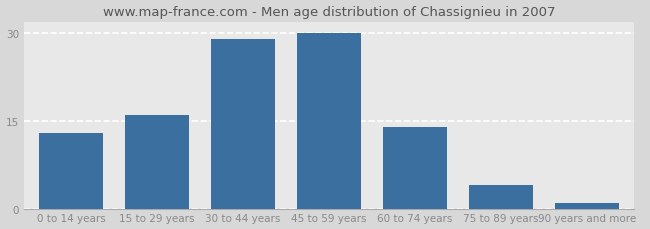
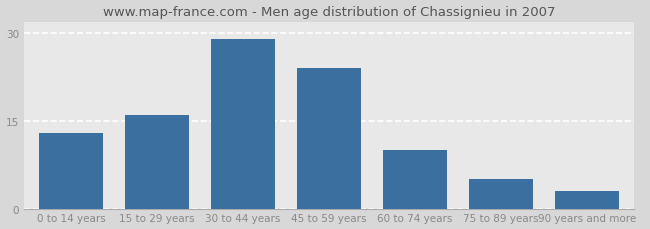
45 to 59 years: 30 -> 24
60 to 74 years: 14 -> 10
75 to 89 years: 4 -> 5
90 years and more: 1 -> 3
